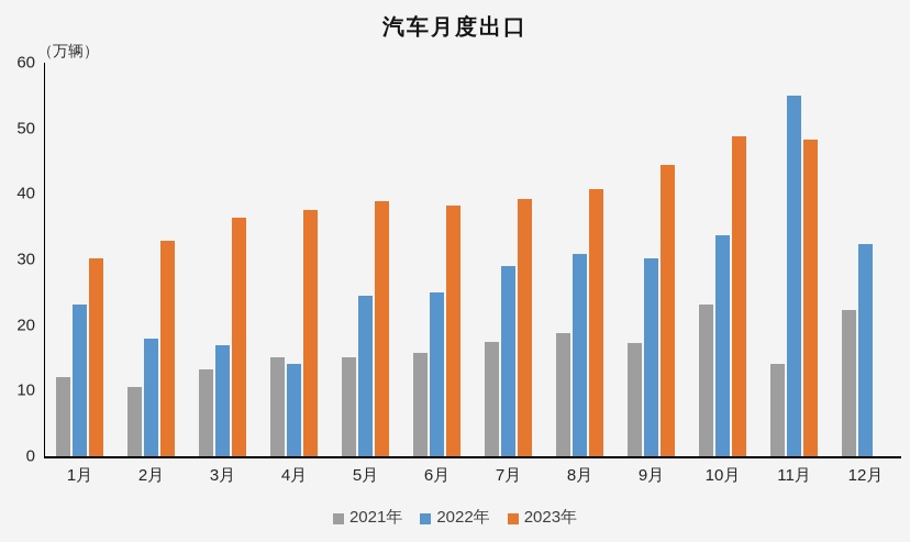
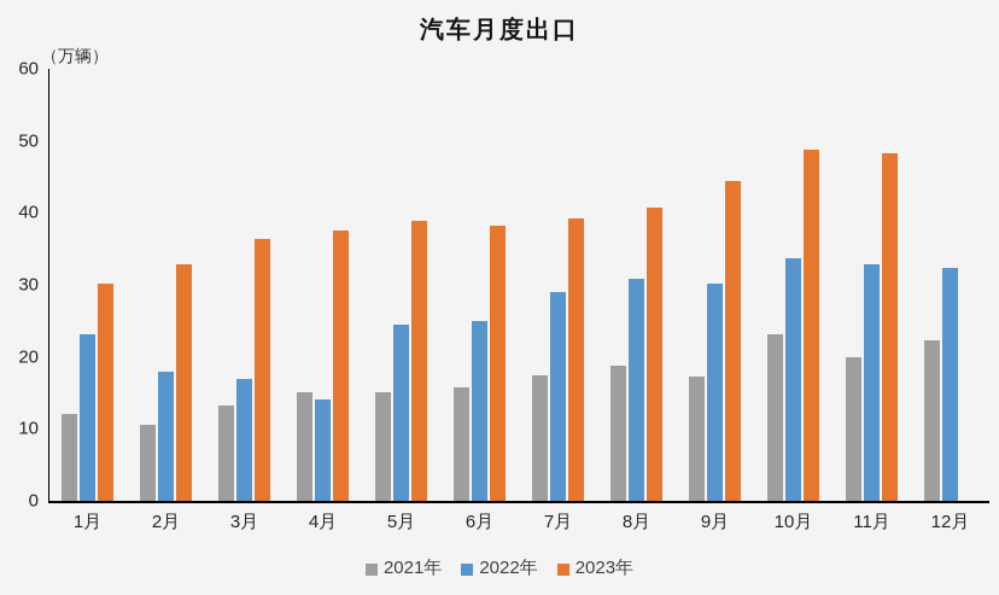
2021年/11月: 14 -> 20
2022年/11月: 55 -> 33
